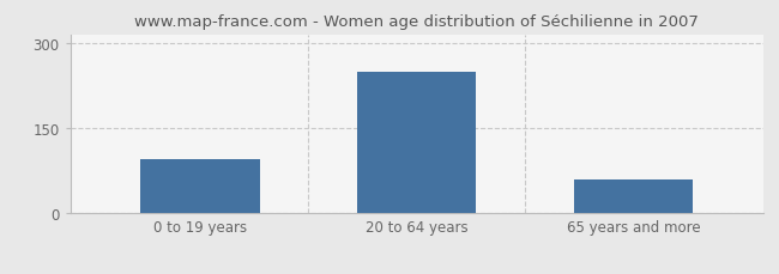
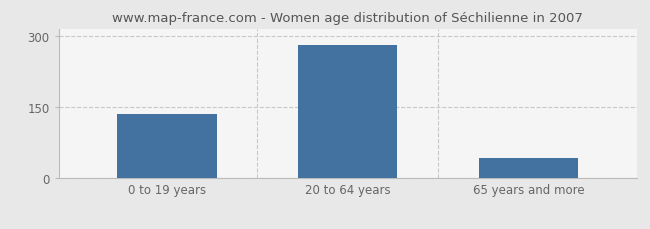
0 to 19 years: 95 -> 135
20 to 64 years: 250 -> 281
65 years and more: 60 -> 44
